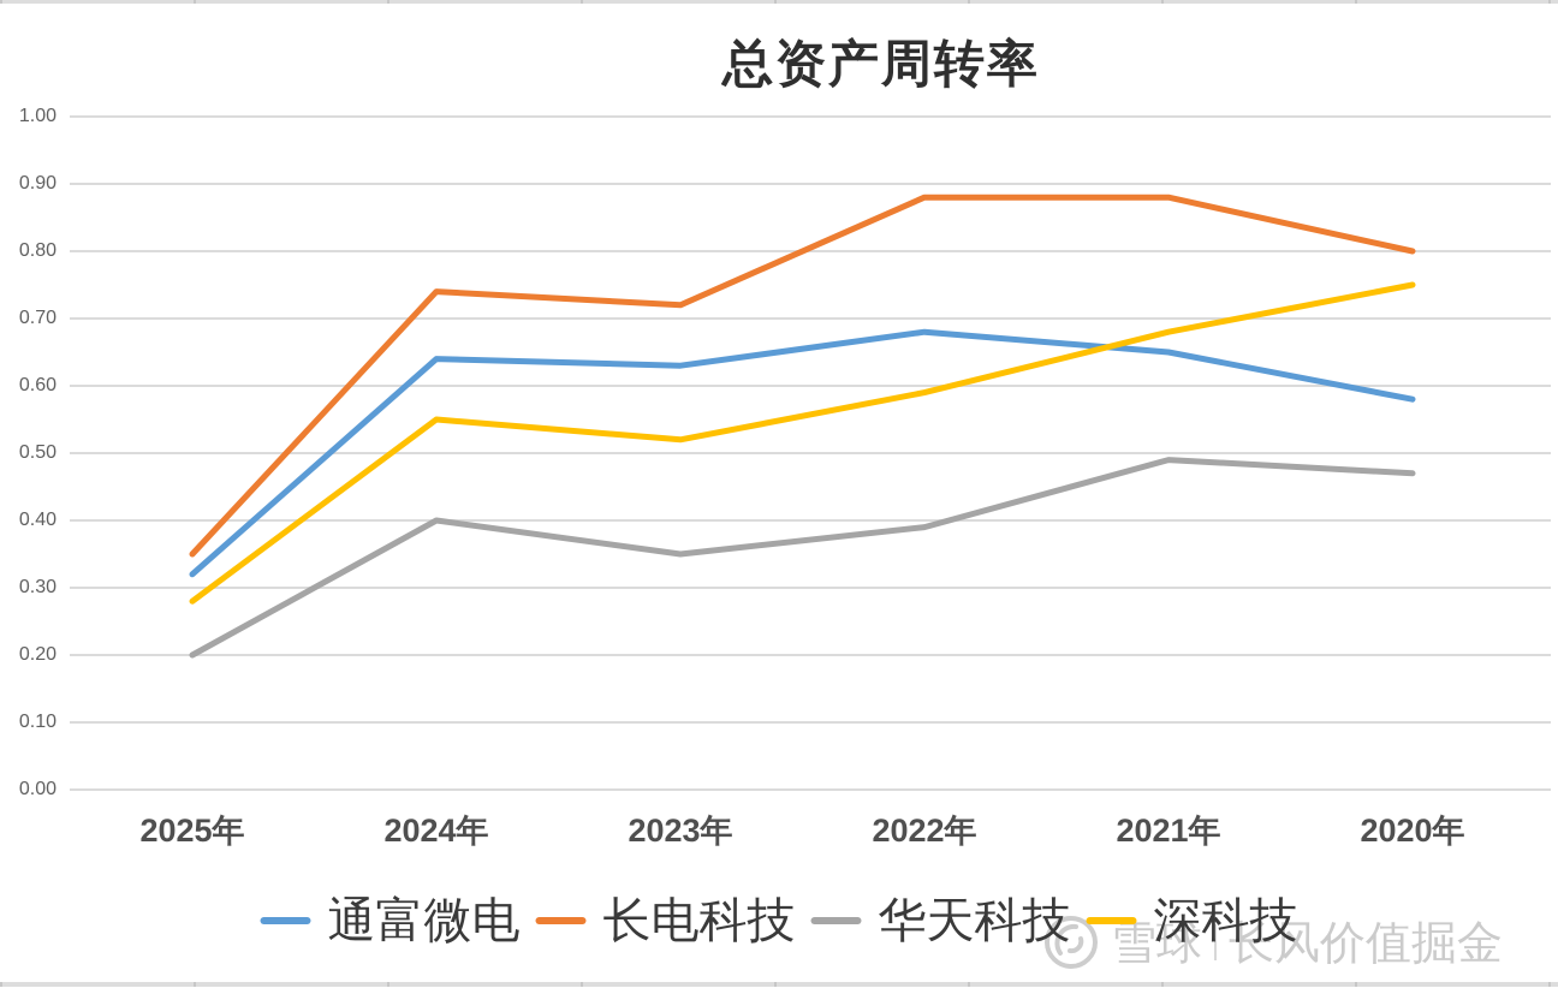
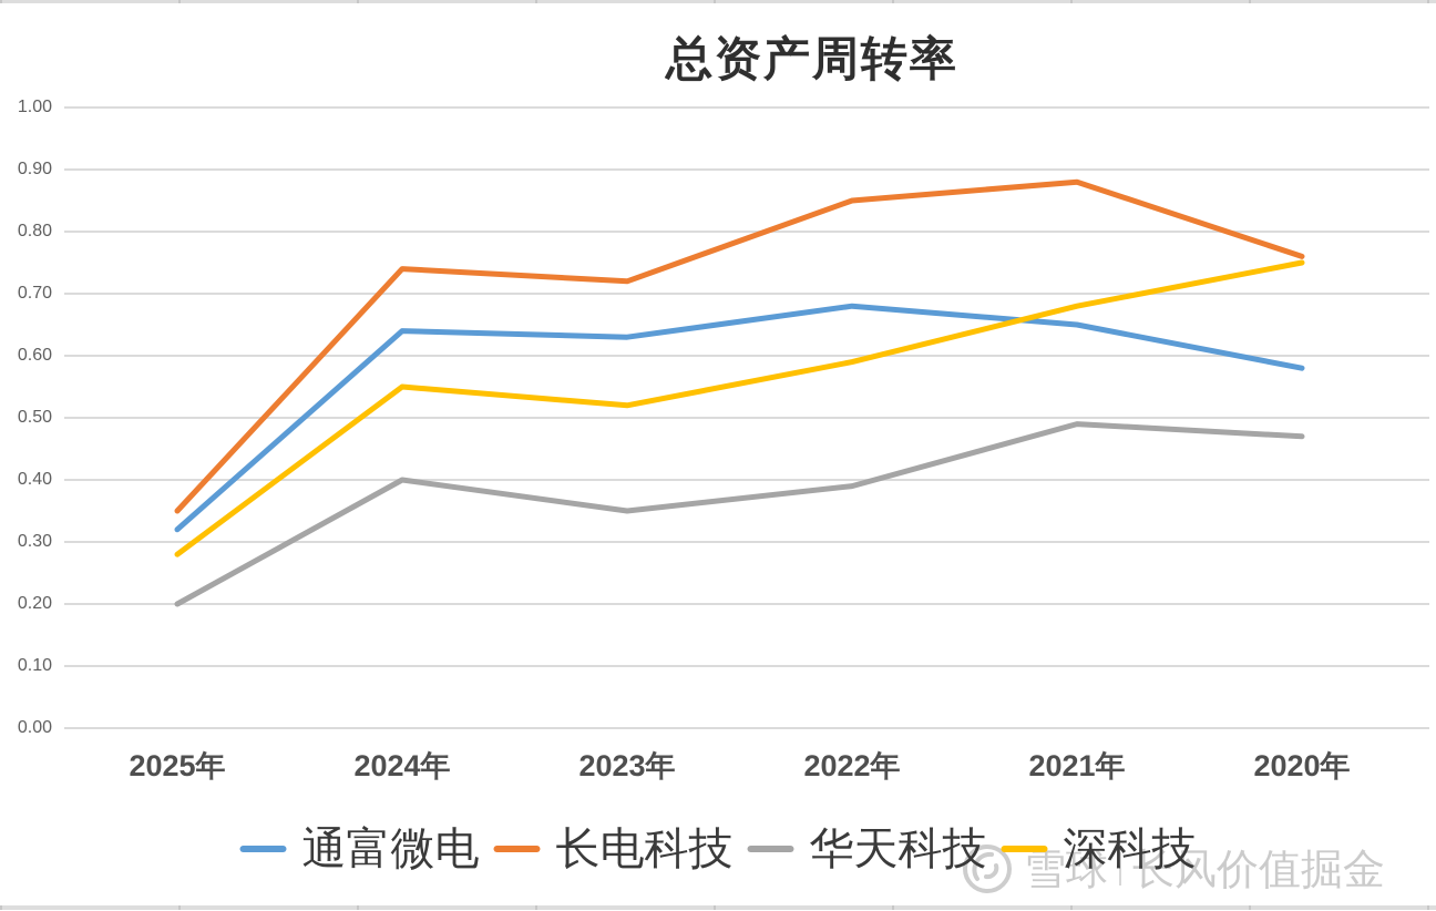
长电科技/2022年: 0.88 -> 0.85
长电科技/2020年: 0.80 -> 0.76
